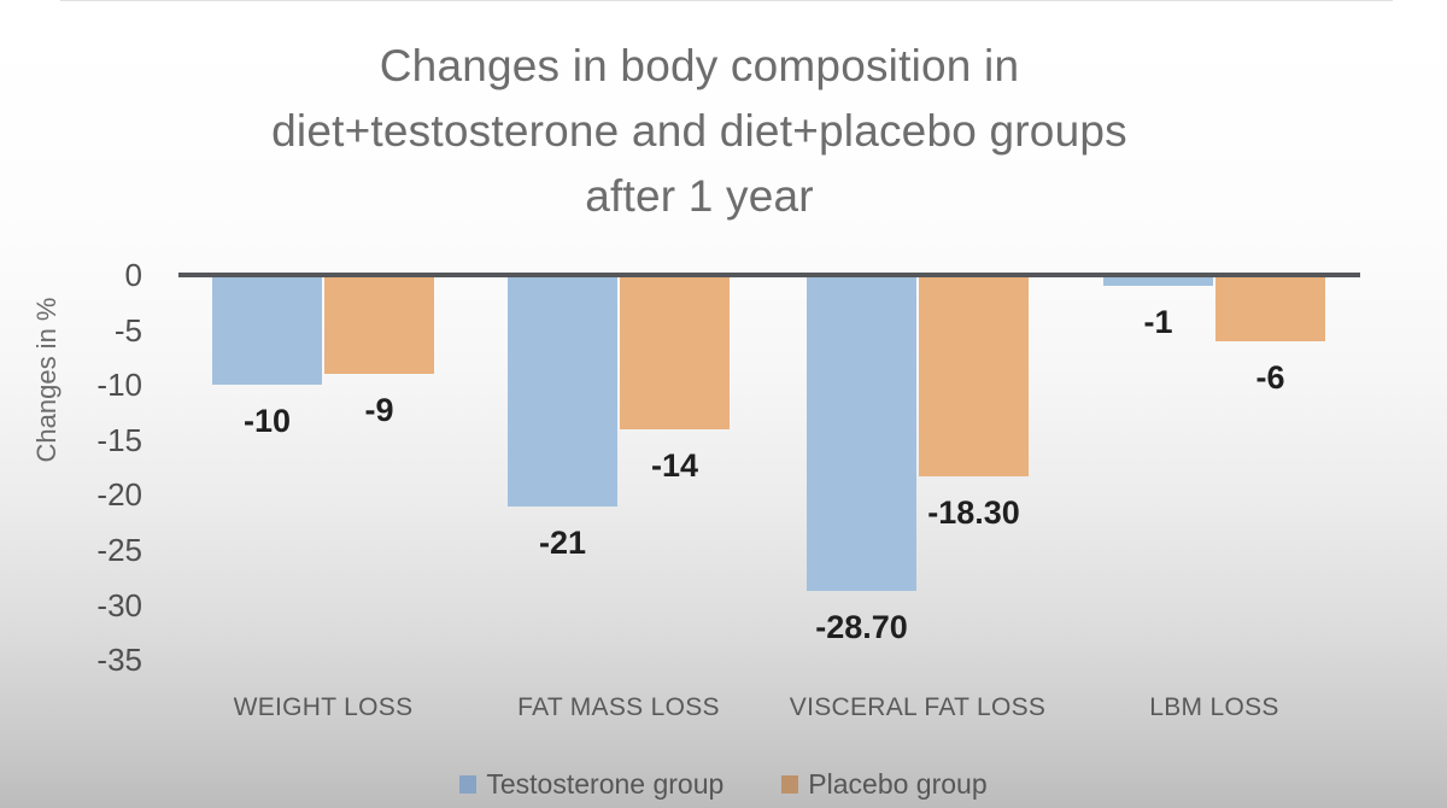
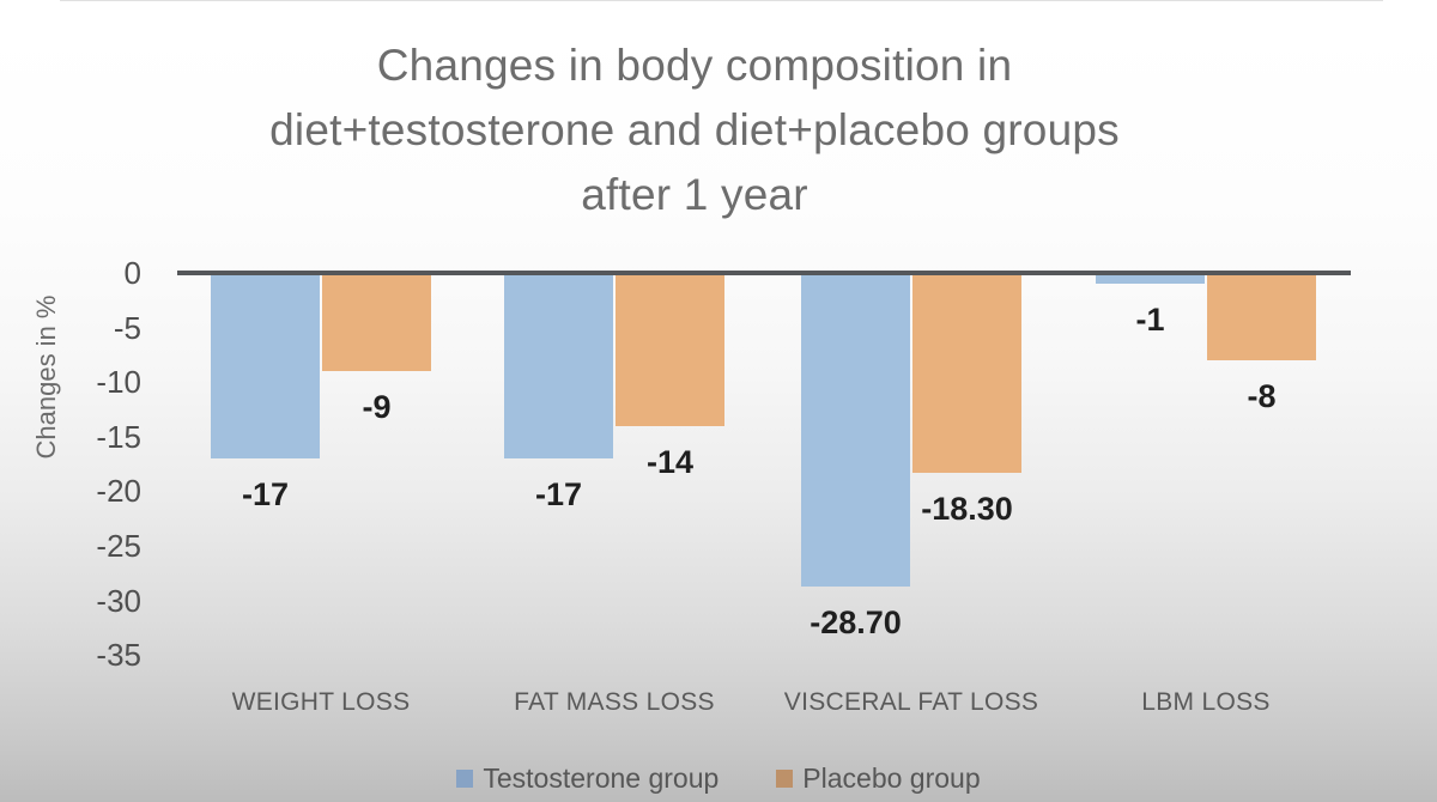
Testosterone group/WEIGHT LOSS: -10 -> -17
Testosterone group/FAT MASS LOSS: -21 -> -17
Placebo group/LBM LOSS: -6 -> -8
